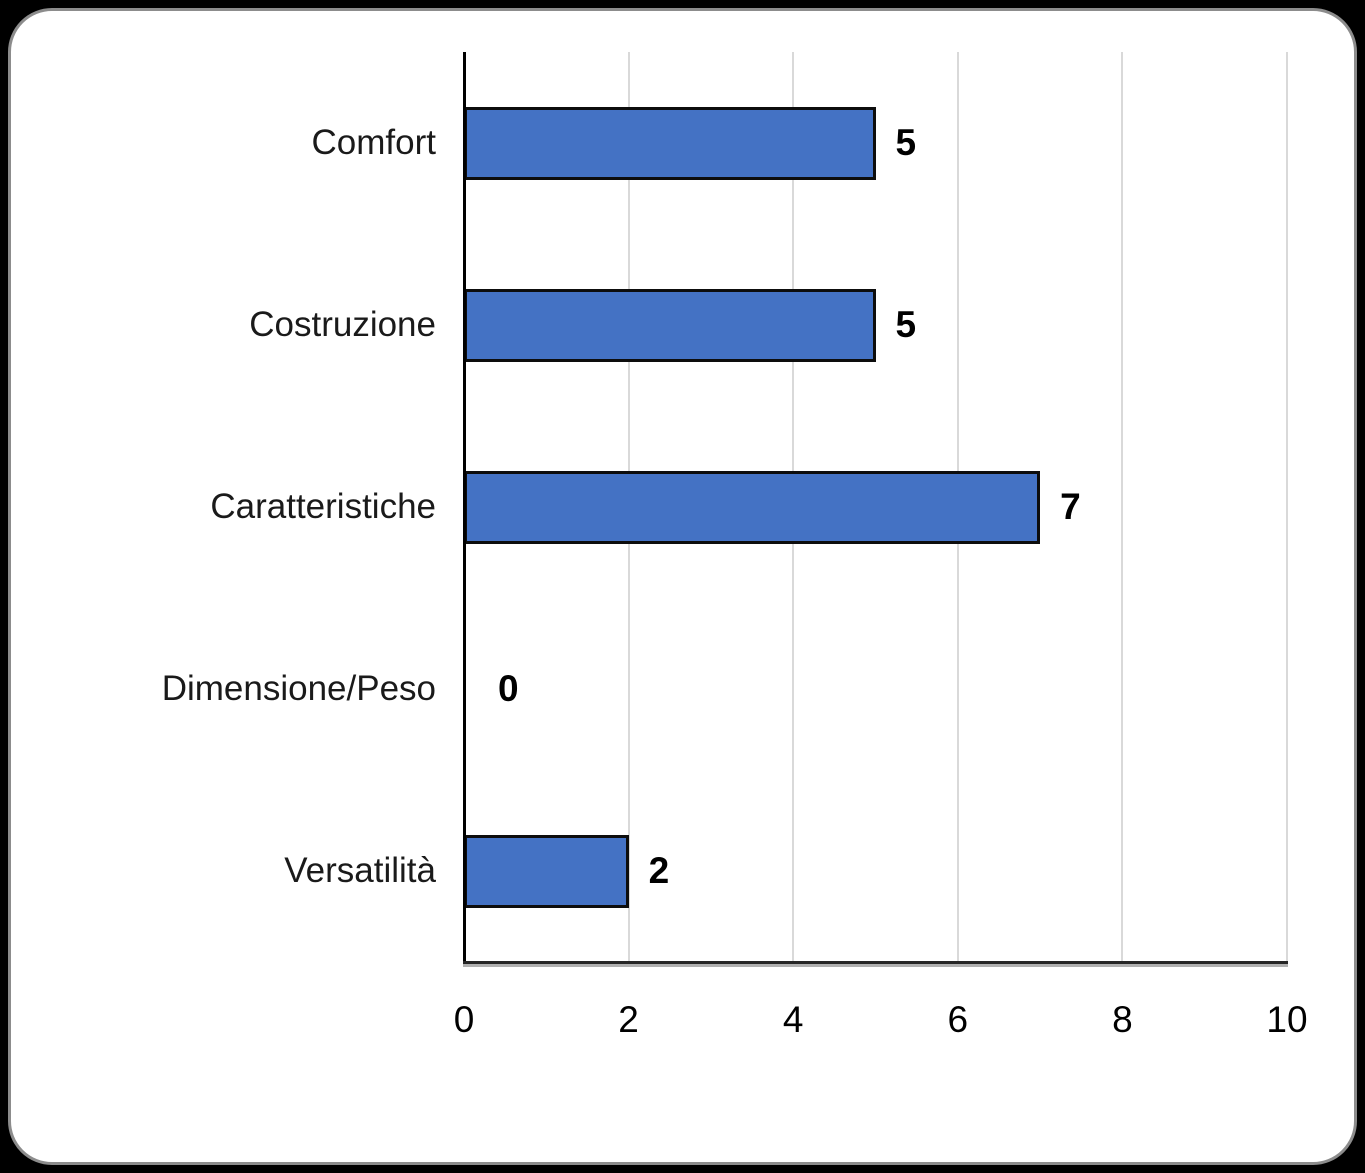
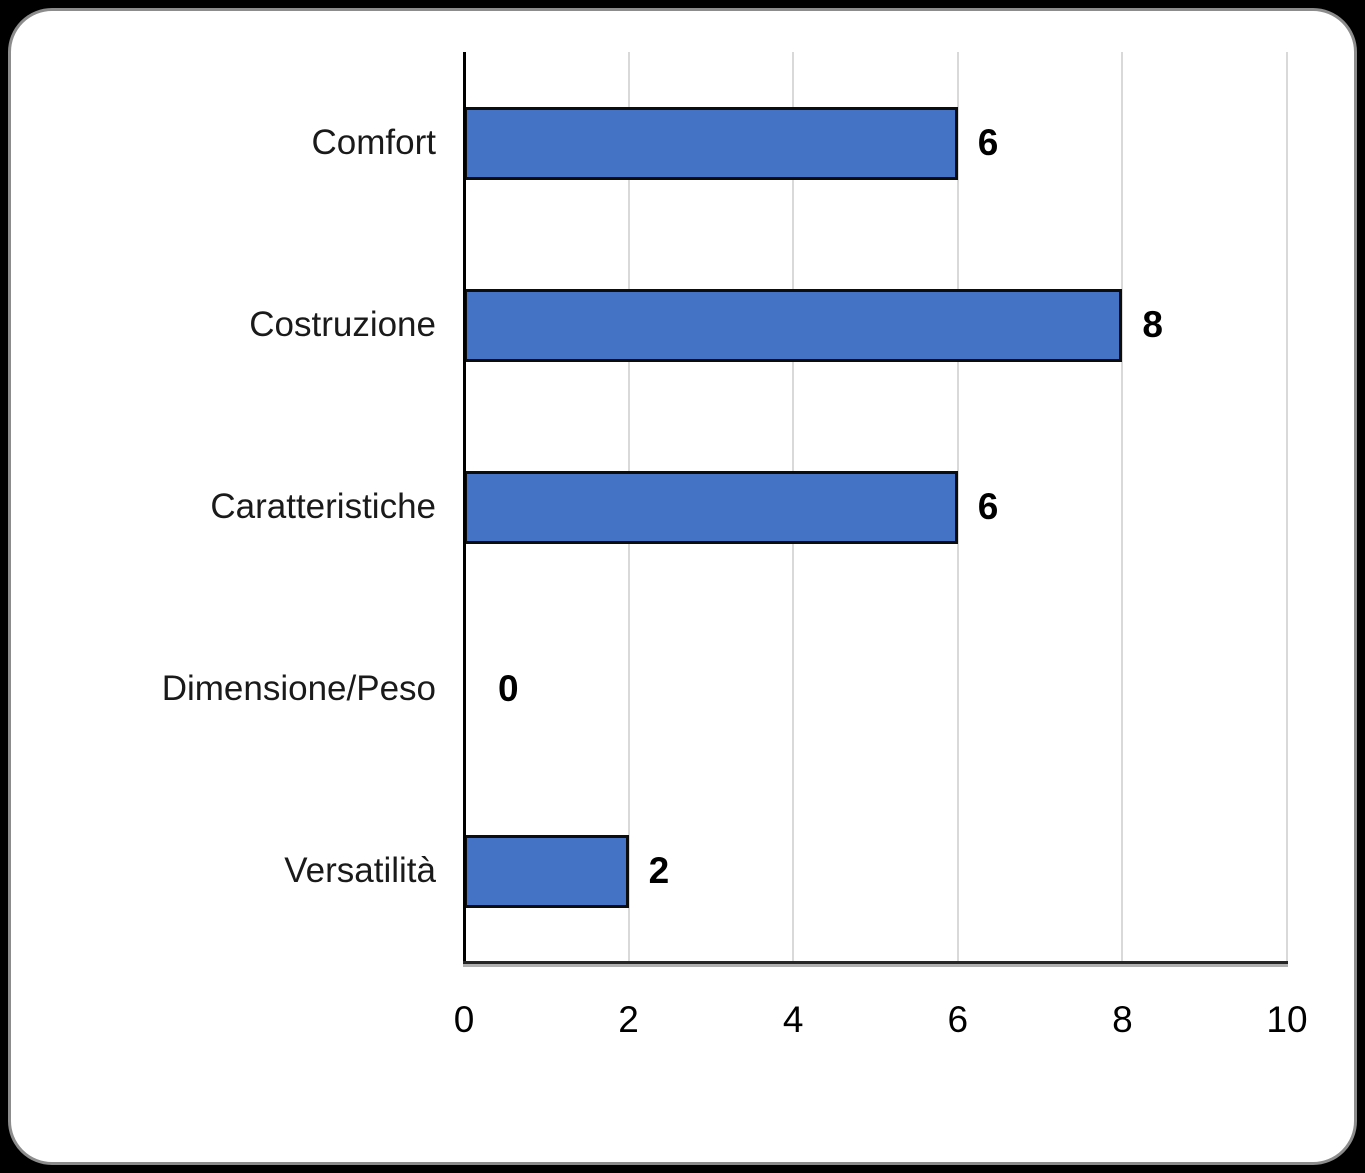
Comfort: 5 -> 6
Costruzione: 5 -> 8
Caratteristiche: 7 -> 6
